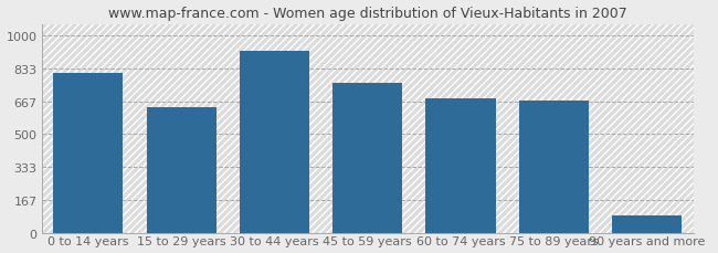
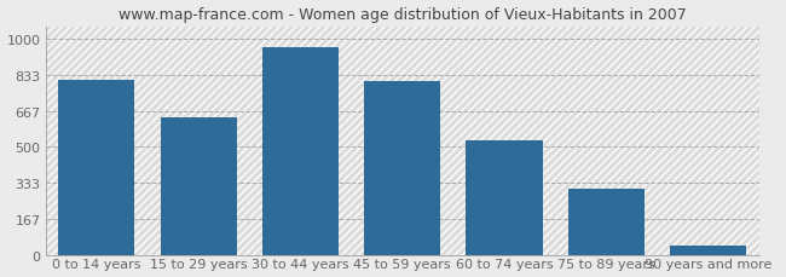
30 to 44 years: 920 -> 960
45 to 59 years: 760 -> 800
60 to 74 years: 680 -> 530
75 to 89 years: 670 -> 300
90 years and more: 90 -> 40
